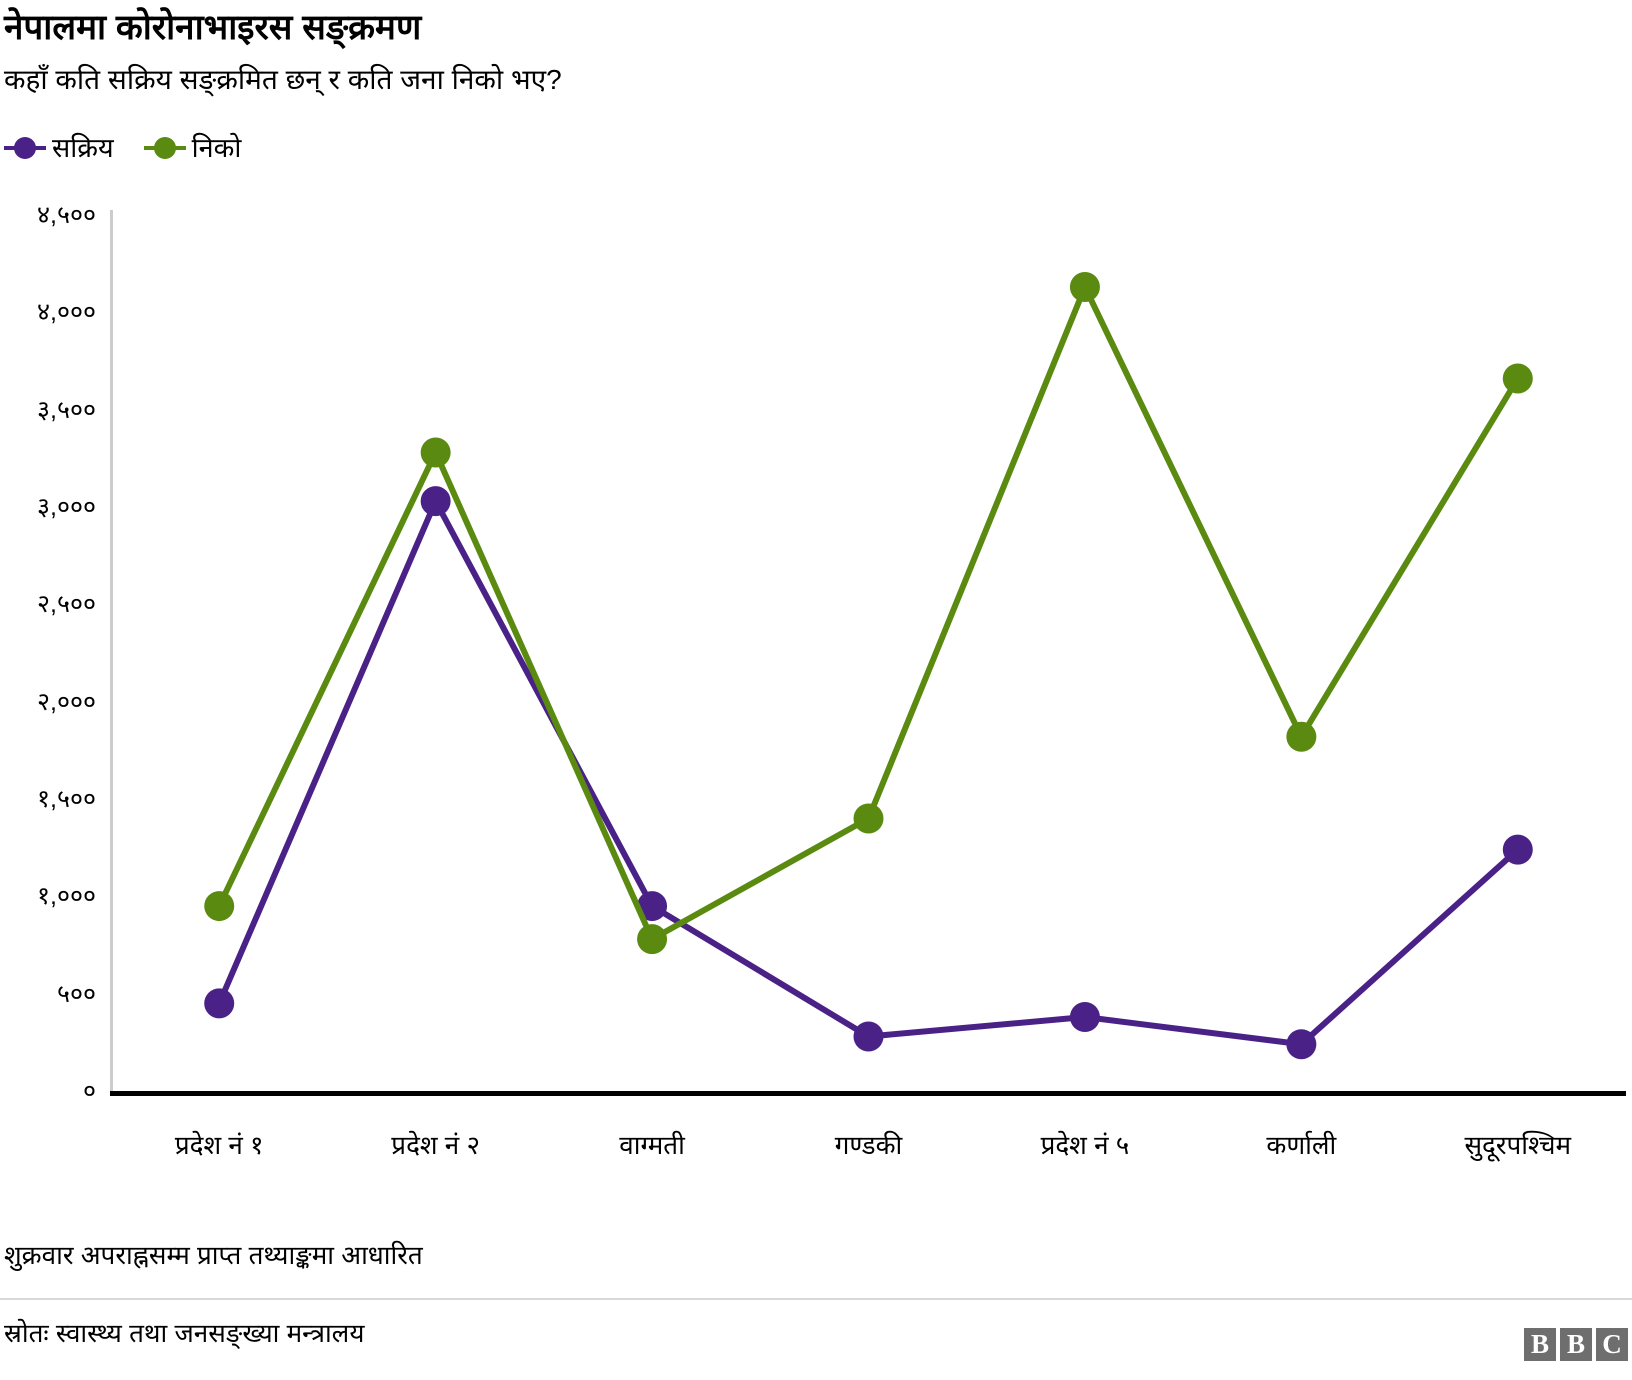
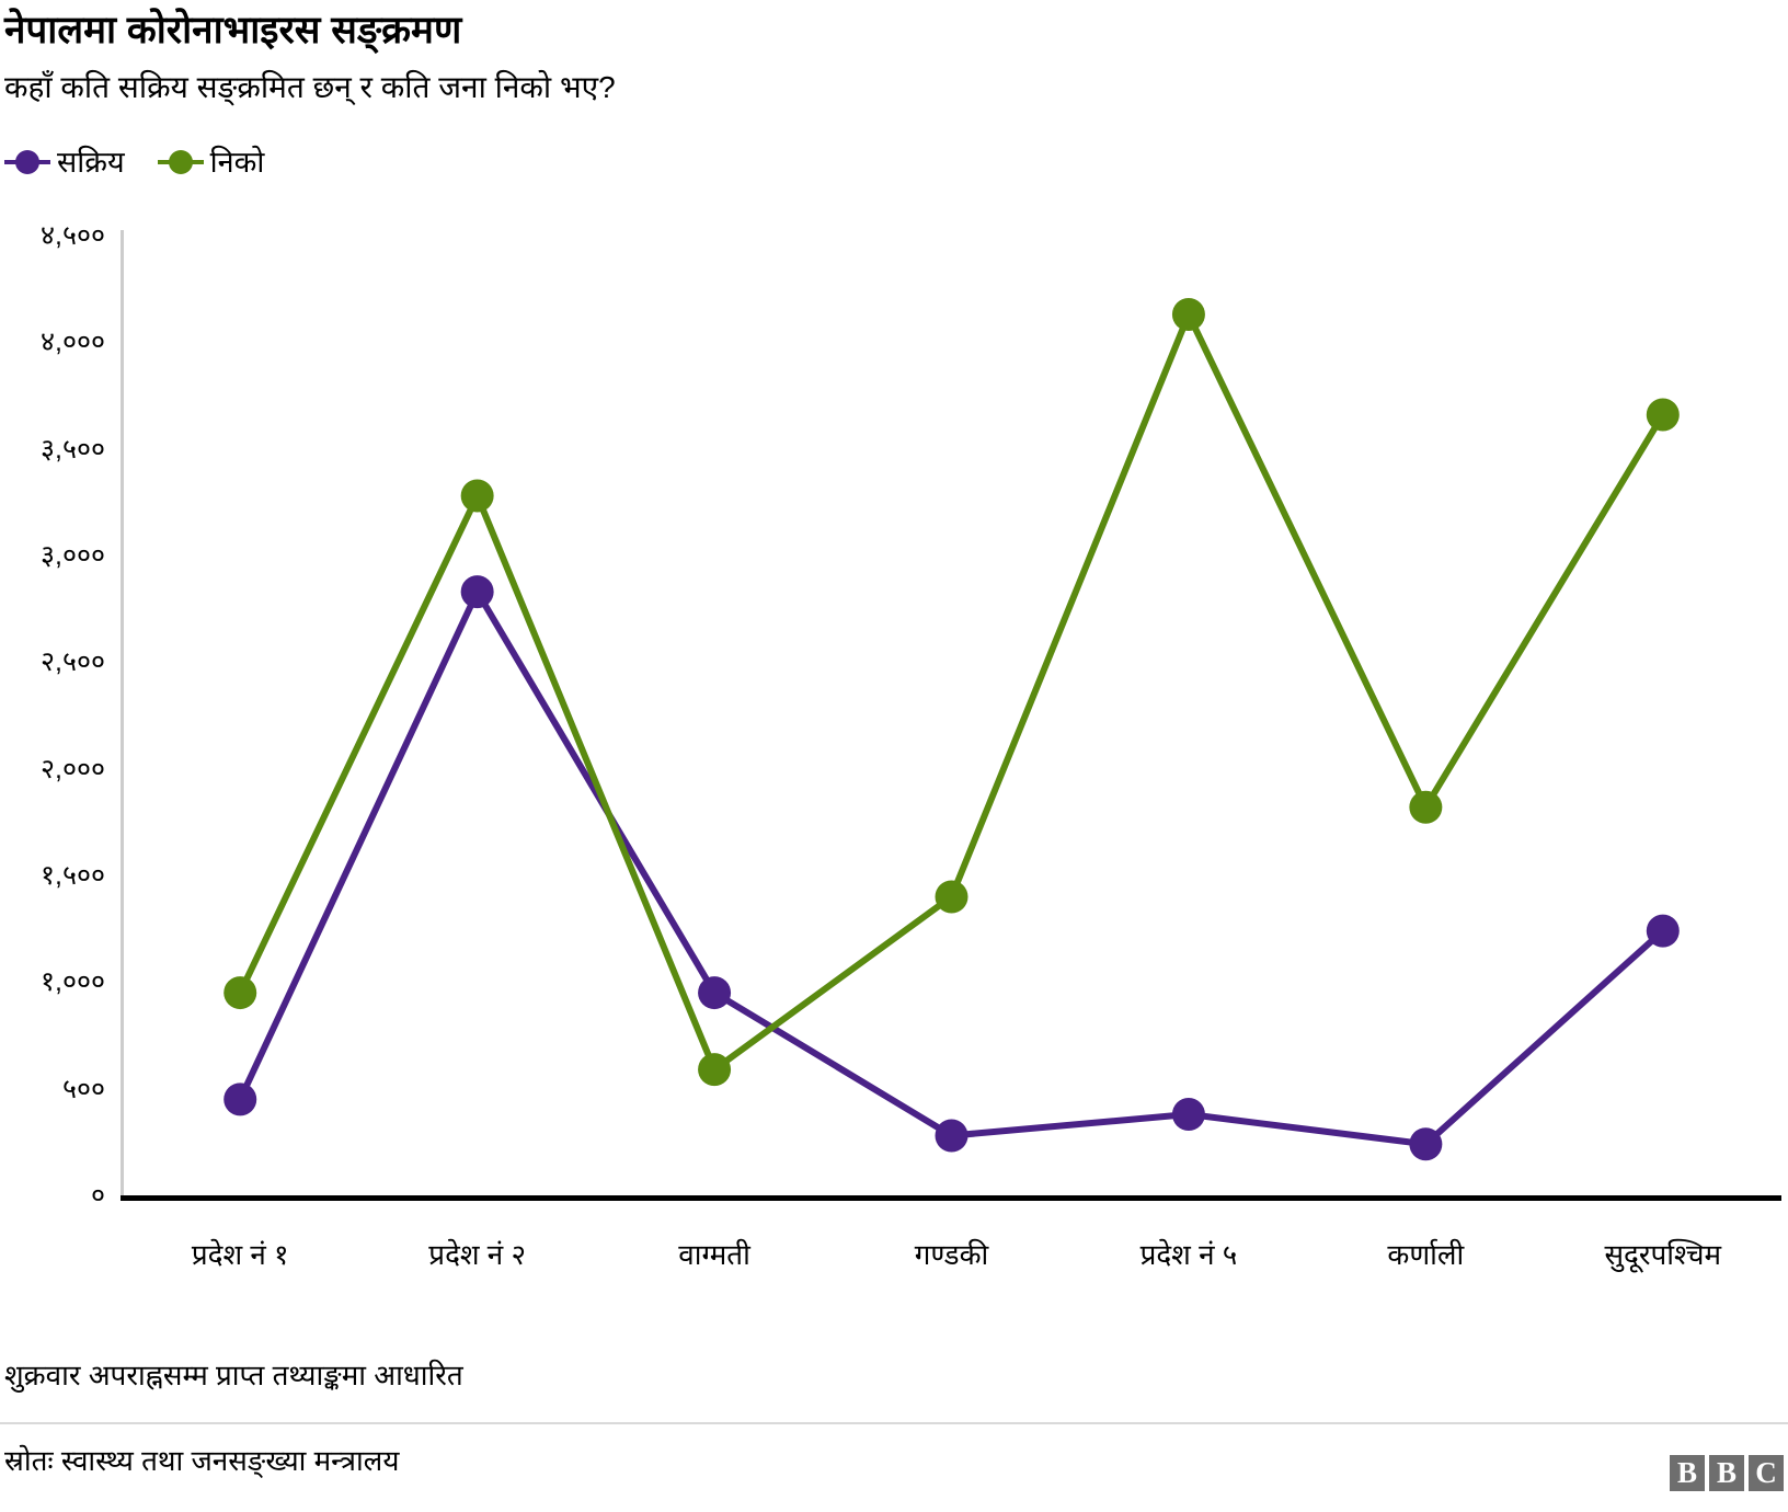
सक्रिय/प्रदेश नं २: 3030 -> 2830
निको/वाग्मती: 780 -> 590
